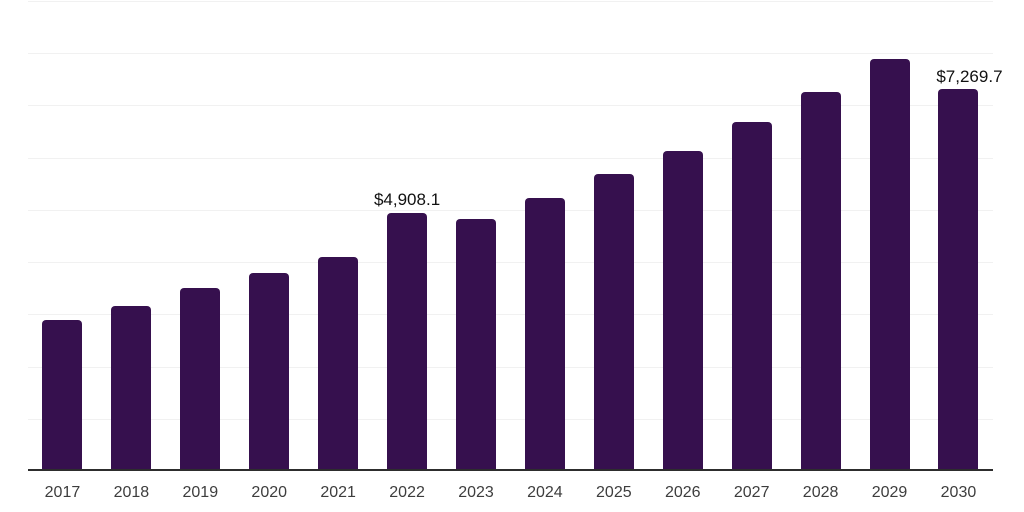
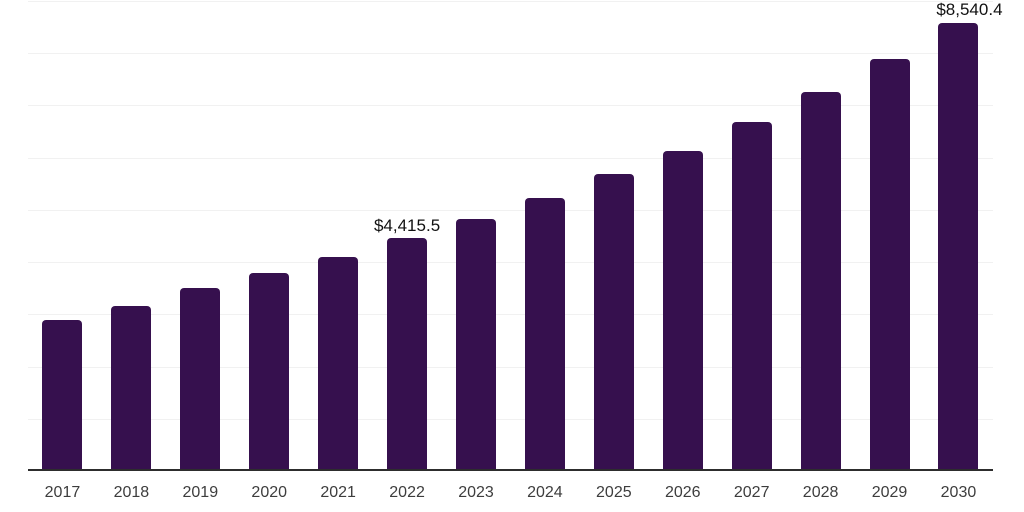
2022: $4,908.1 -> $4,415.5
2030: $7,269.7 -> $8,540.4
